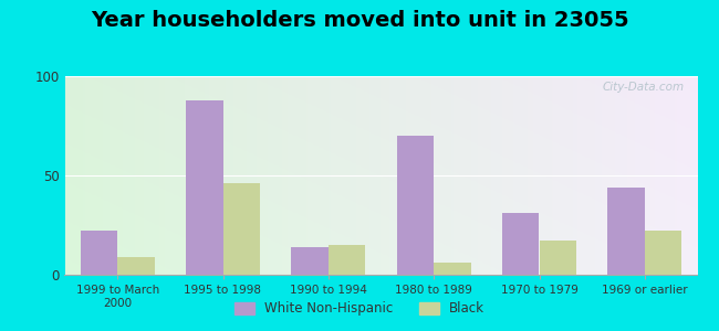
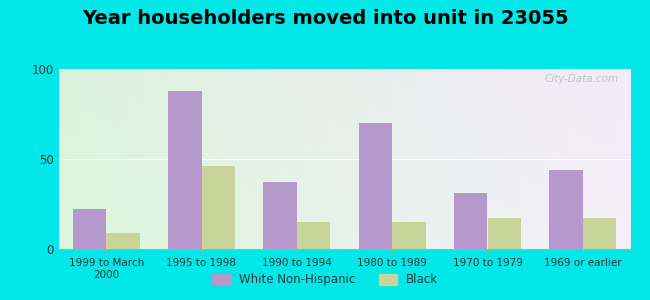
White Non-Hispanic/1990 to 1994: 14 -> 37
Black/1980 to 1989: 6 -> 15
Black/1969 or earlier: 22 -> 17
